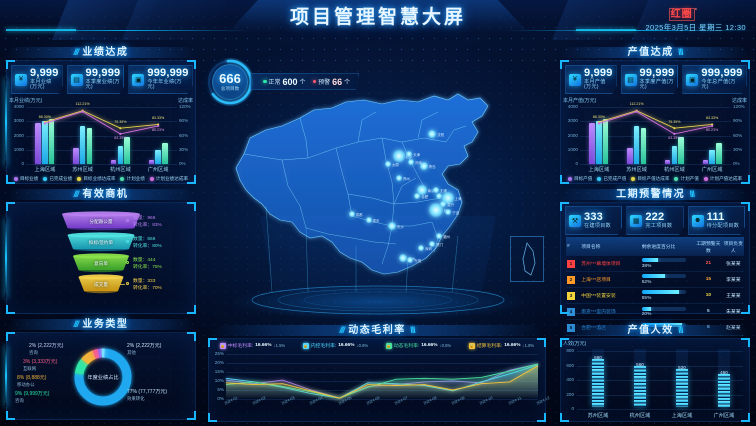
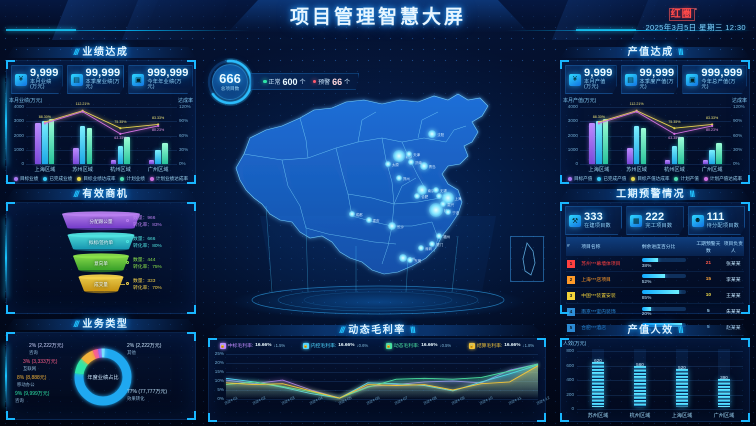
产值人效/苏州区域: 660 -> 620
产值人效/广州区域: 450 -> 390
